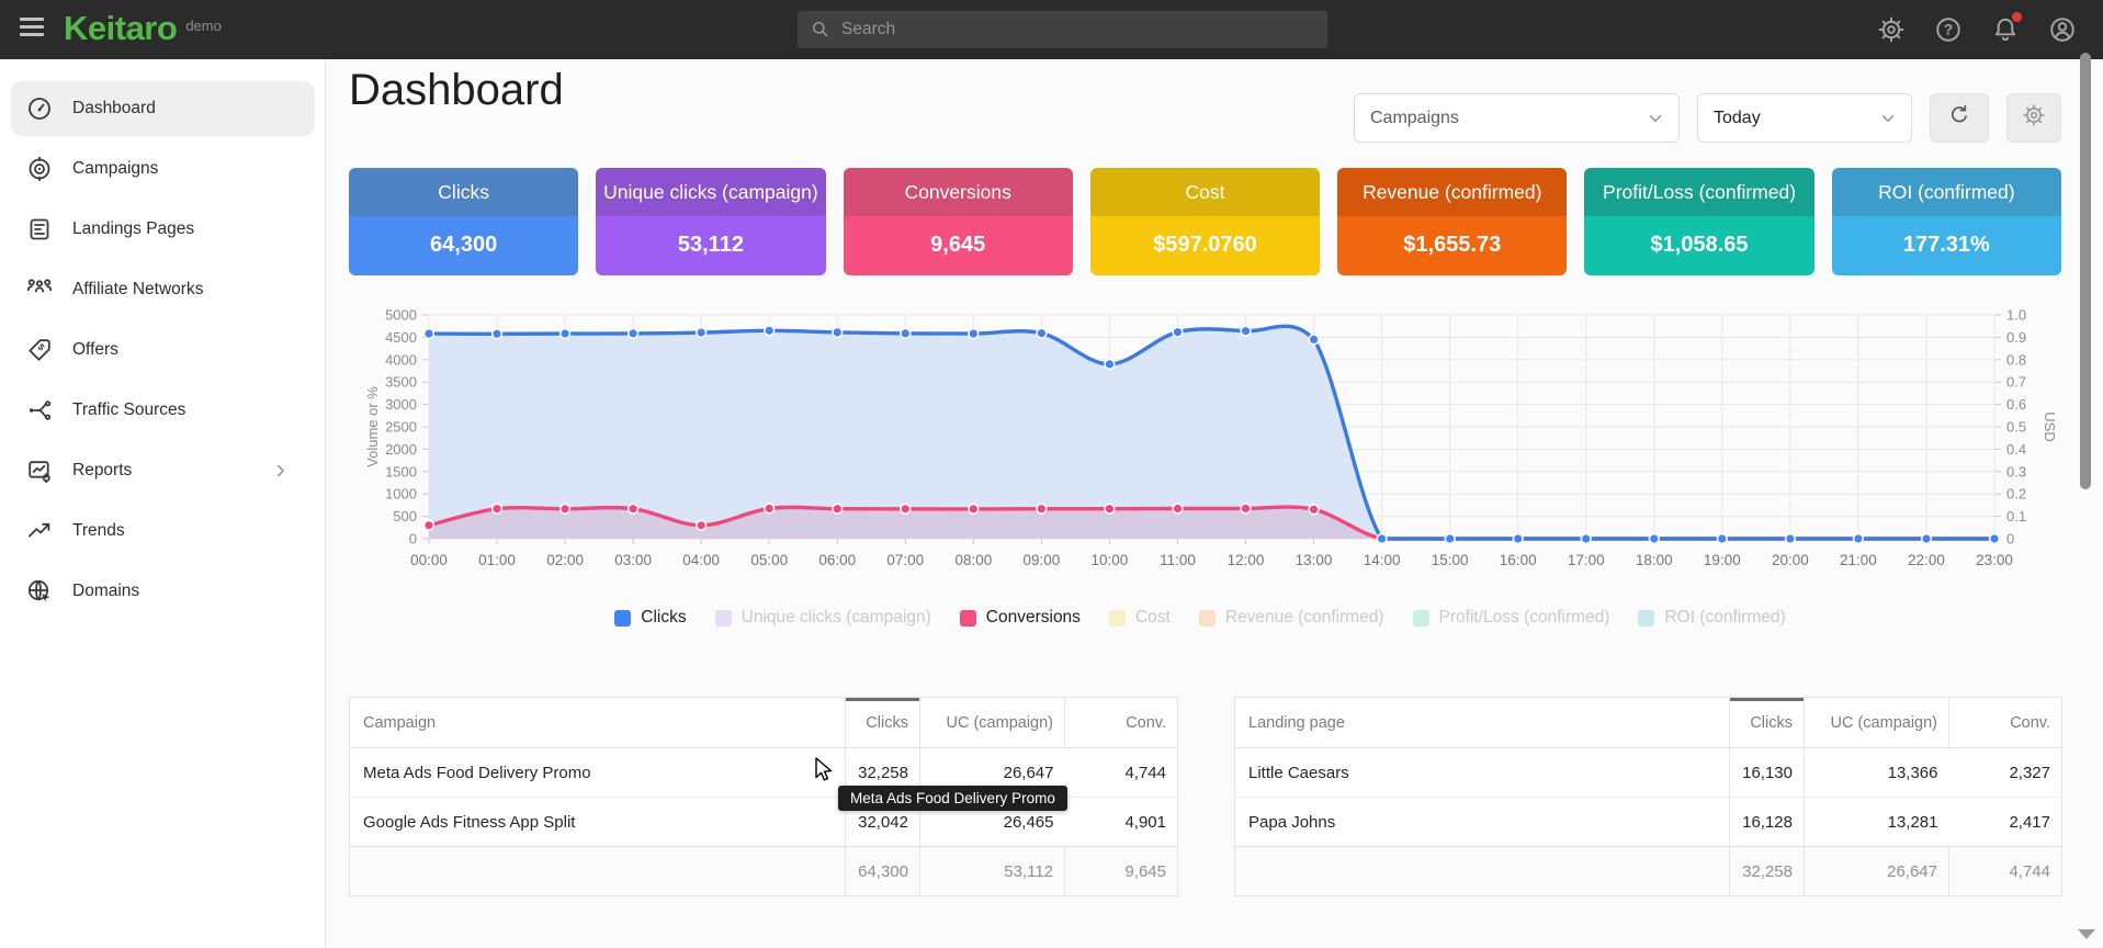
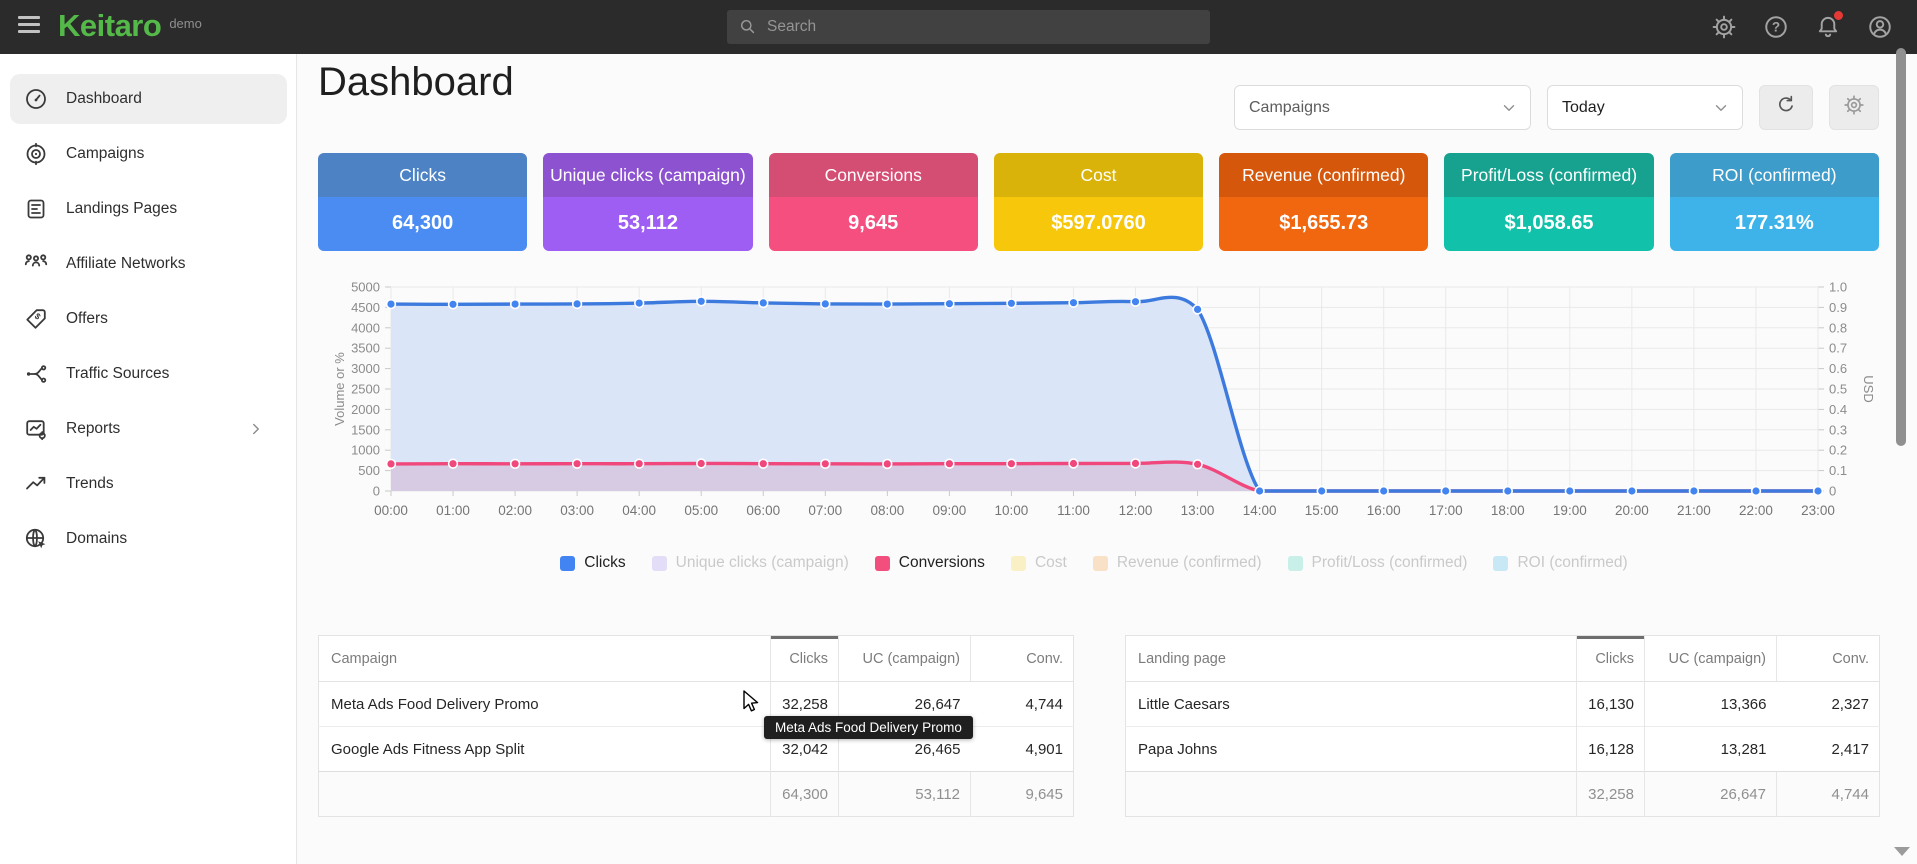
Conversions/00:00: 300 -> 700
Conversions/04:00: 300 -> 700
Clicks/10:00: 3900 -> 4600
